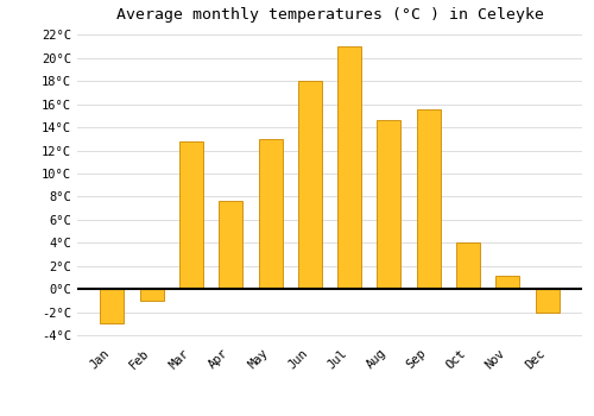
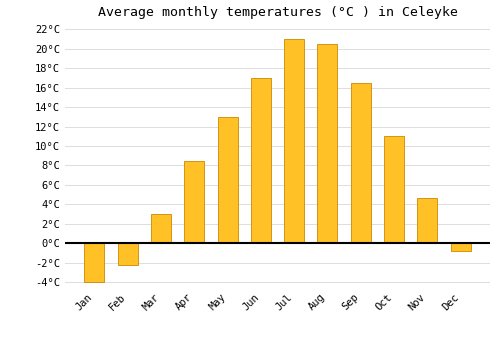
Jan: -3.0°C -> -4.0°C
Feb: -1.0°C -> -2.2°C
Mar: 12.8°C -> 3.0°C
Apr: 7.6°C -> 8.5°C
Jun: 18.0°C -> 17.0°C
Aug: 14.6°C -> 20.5°C
Sep: 15.6°C -> 16.5°C
Oct: 4.0°C -> 11.0°C
Nov: 1.2°C -> 4.7°C
Dec: -2.0°C -> -0.8°C
